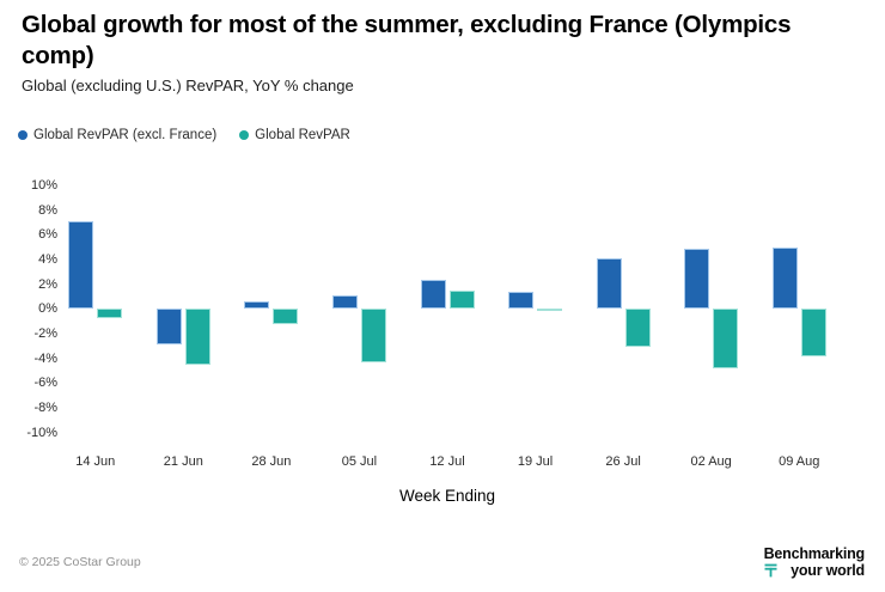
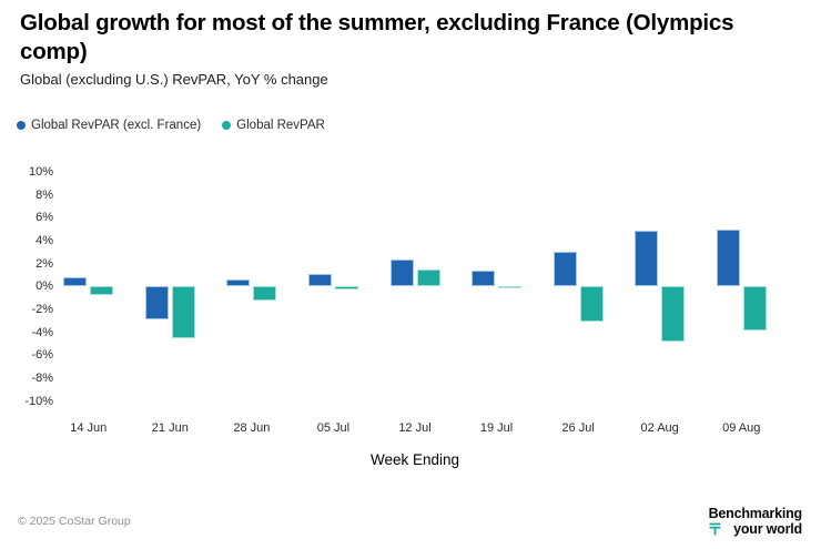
Global RevPAR (excl. France)/14 Jun: 7.1% -> 0.8%
Global RevPAR/05 Jul: -4.3% -> -0.3%
Global RevPAR (excl. France)/26 Jul: 4.1% -> 3.0%
